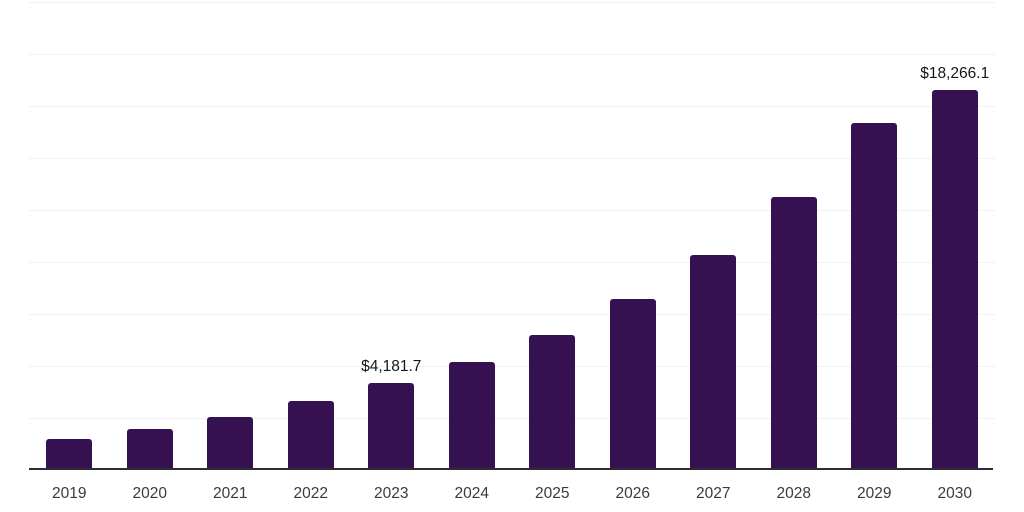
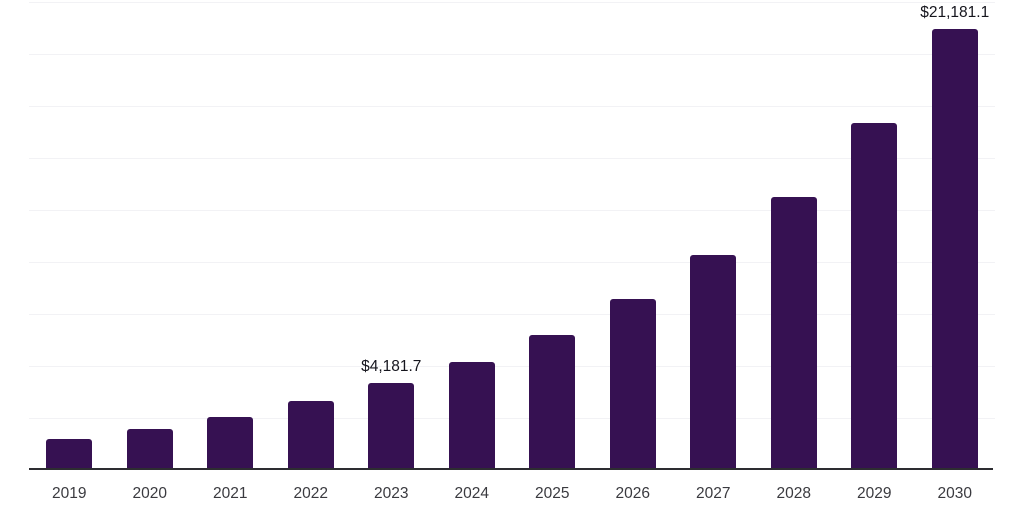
2030: $18,266.1 -> $21,181.1
